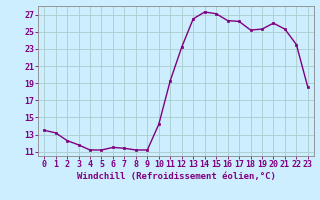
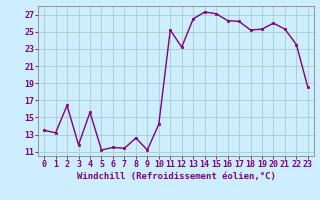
2: 12.3 -> 16.4
4: 11.2 -> 15.6
8: 11.2 -> 12.6
11: 19.3 -> 25.2
